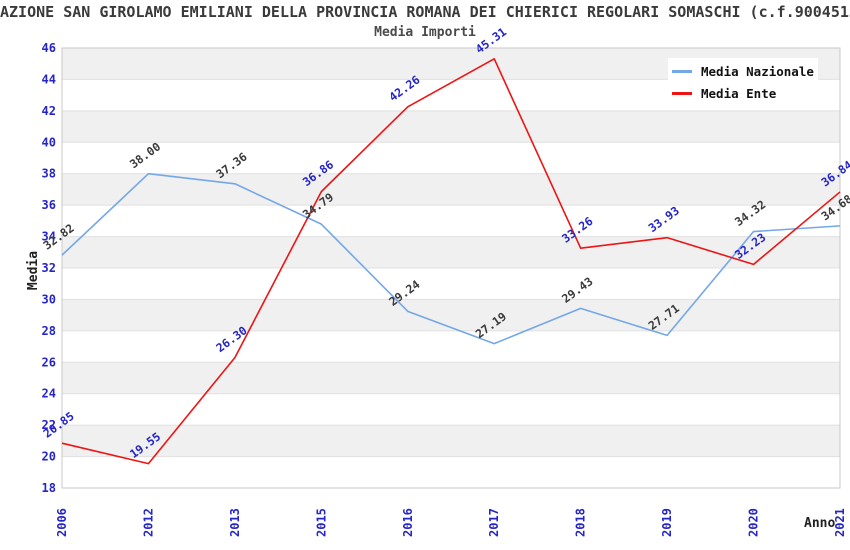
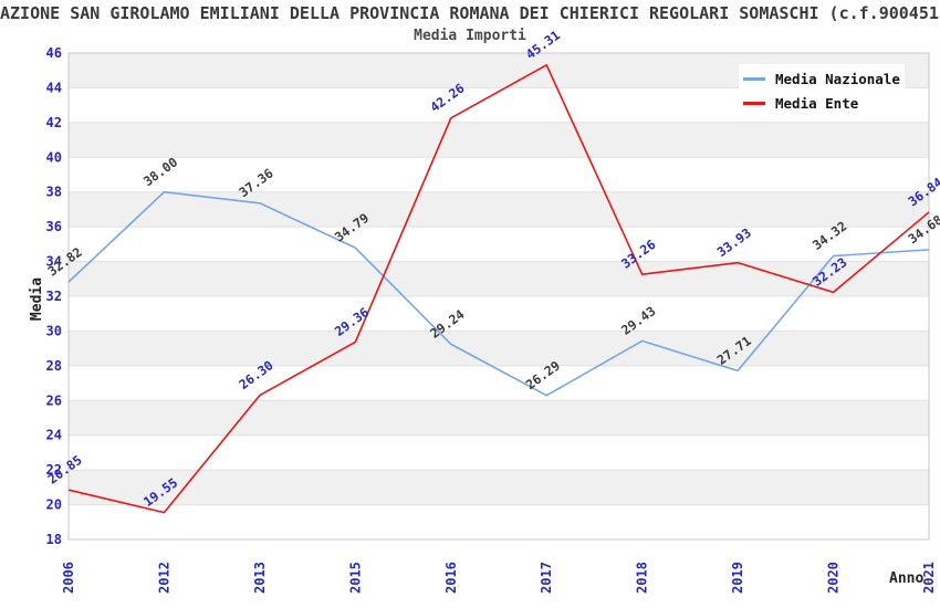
Media Ente/2015: 36.86 -> 29.36
Media Nazionale/2017: 27.19 -> 26.29
